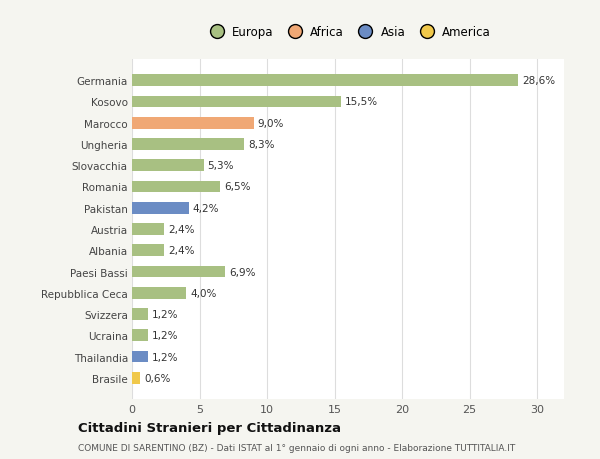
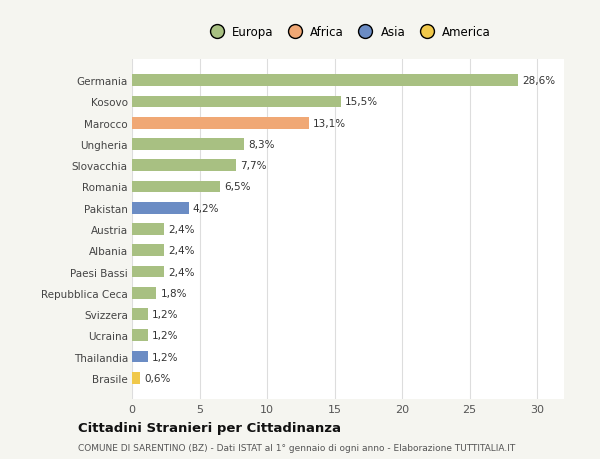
Marocco: 9,0% -> 13,1%
Slovacchia: 5,3% -> 7,7%
Paesi Bassi: 6,9% -> 2,4%
Repubblica Ceca: 4,0% -> 1,8%
